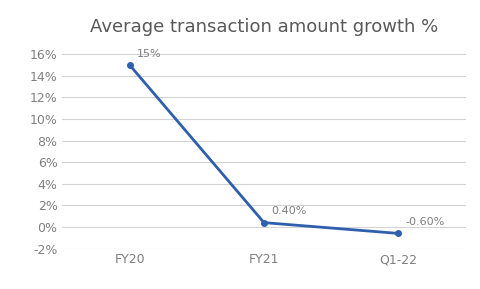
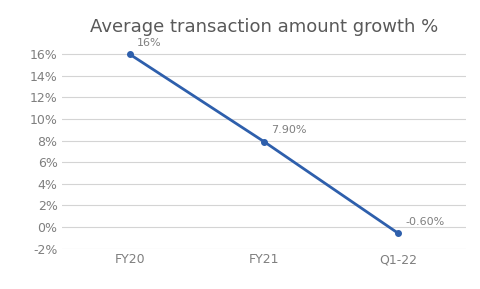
FY20: 15% -> 16%
FY21: 0.40% -> 7.90%
